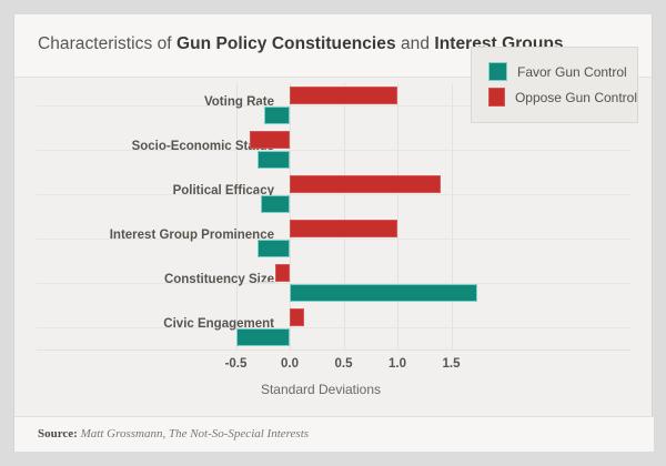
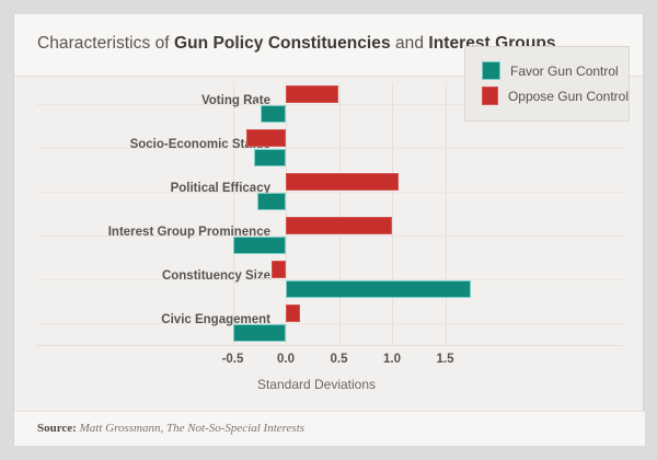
Oppose Gun Control/Voting Rate: 1.0 -> 0.5
Oppose Gun Control/Political Efficacy: 1.4 -> 1.1
Favor Gun Control/Interest Group Prominence: -0.3 -> -0.5
